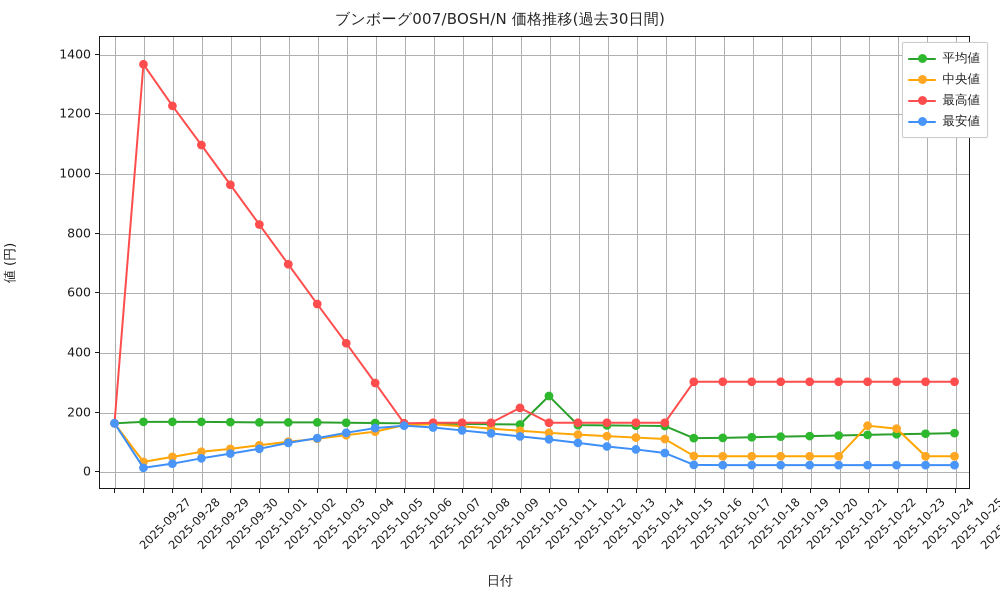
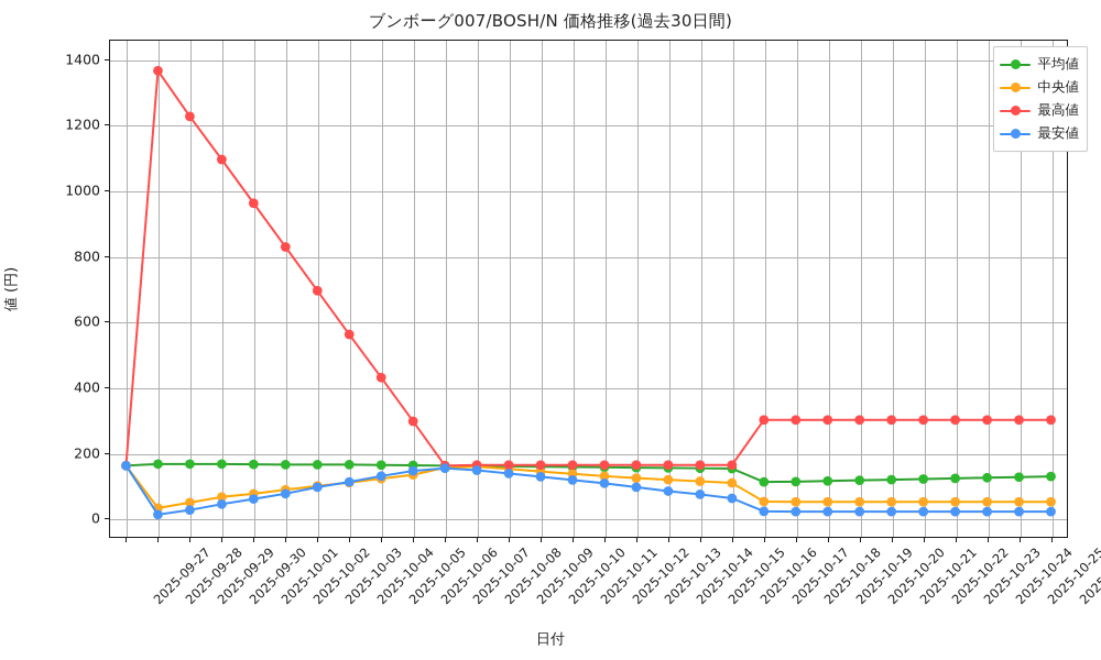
最高値/2025-10-11: 210 -> 160
平均値/2025-10-12: 250 -> 150
中央値/2025-10-23: 150 -> 50
中央値/2025-10-24: 140 -> 50
